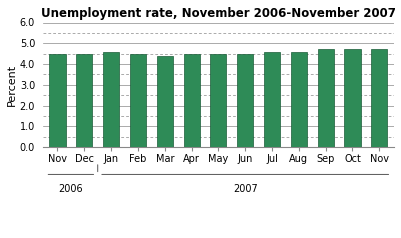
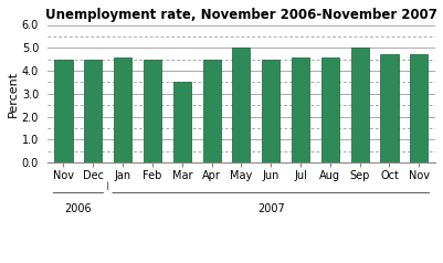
Mar: 4.4 -> 3.5
May: 4.5 -> 5.0
Sep: 4.7 -> 5.0
